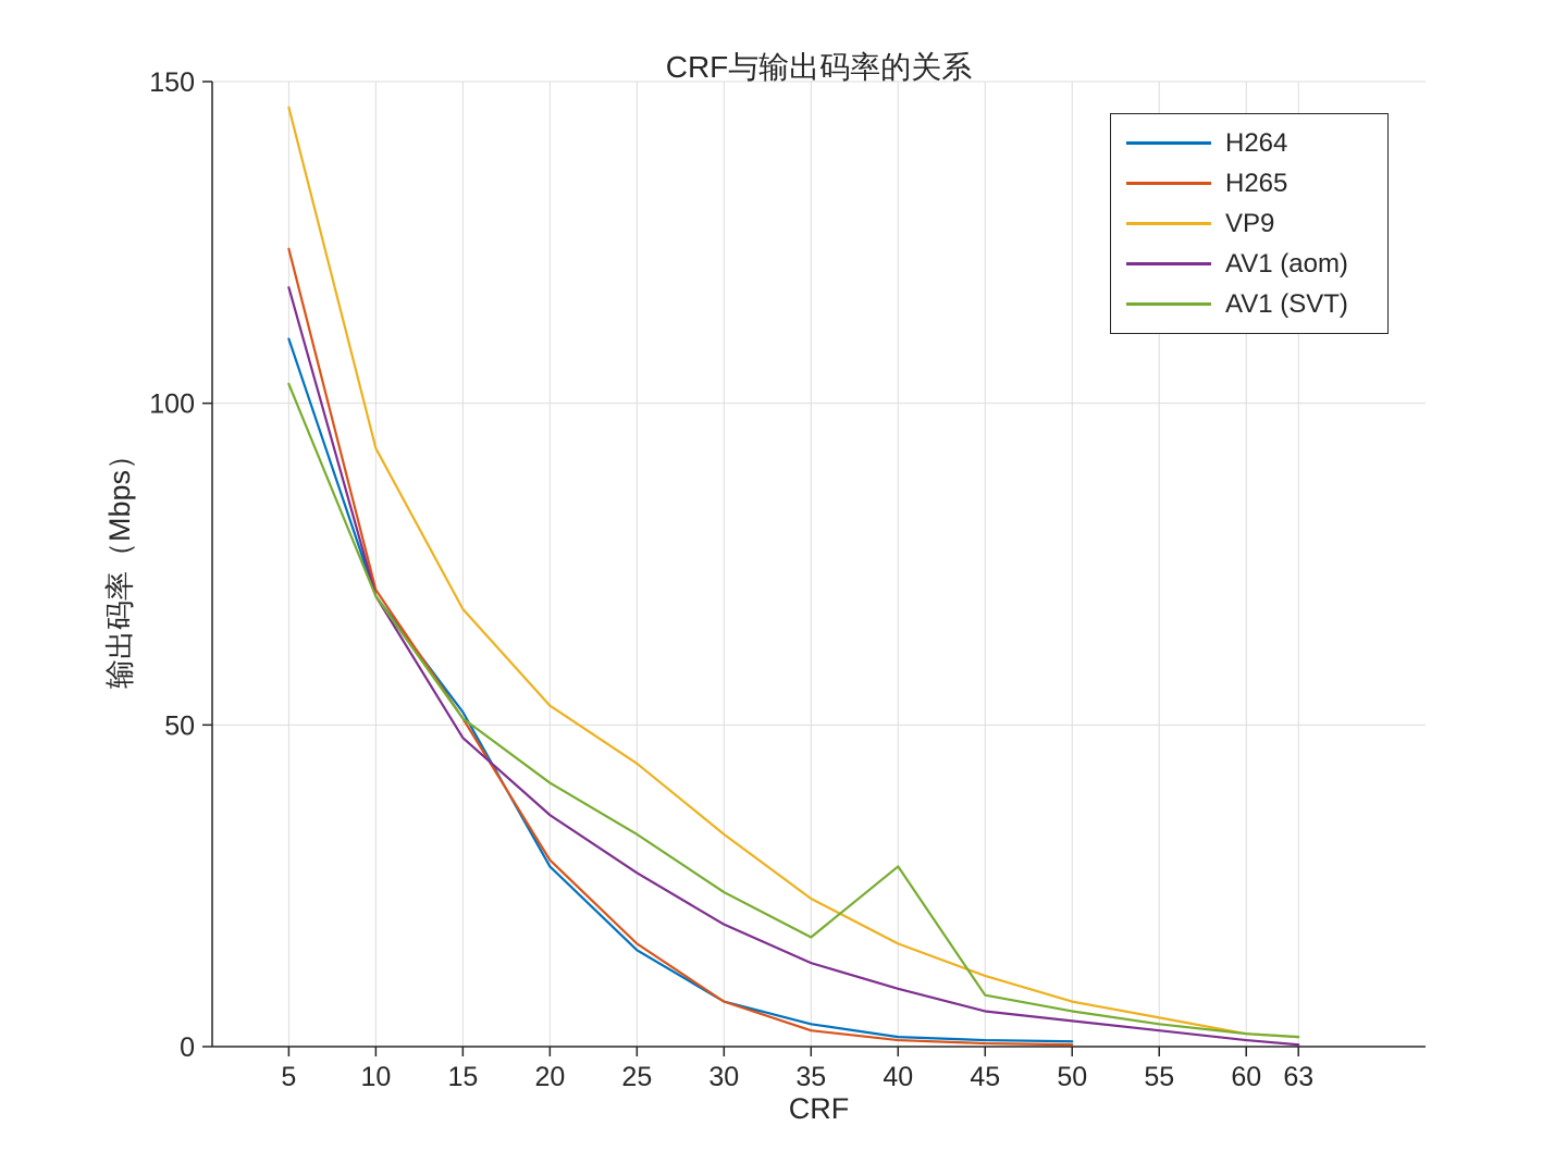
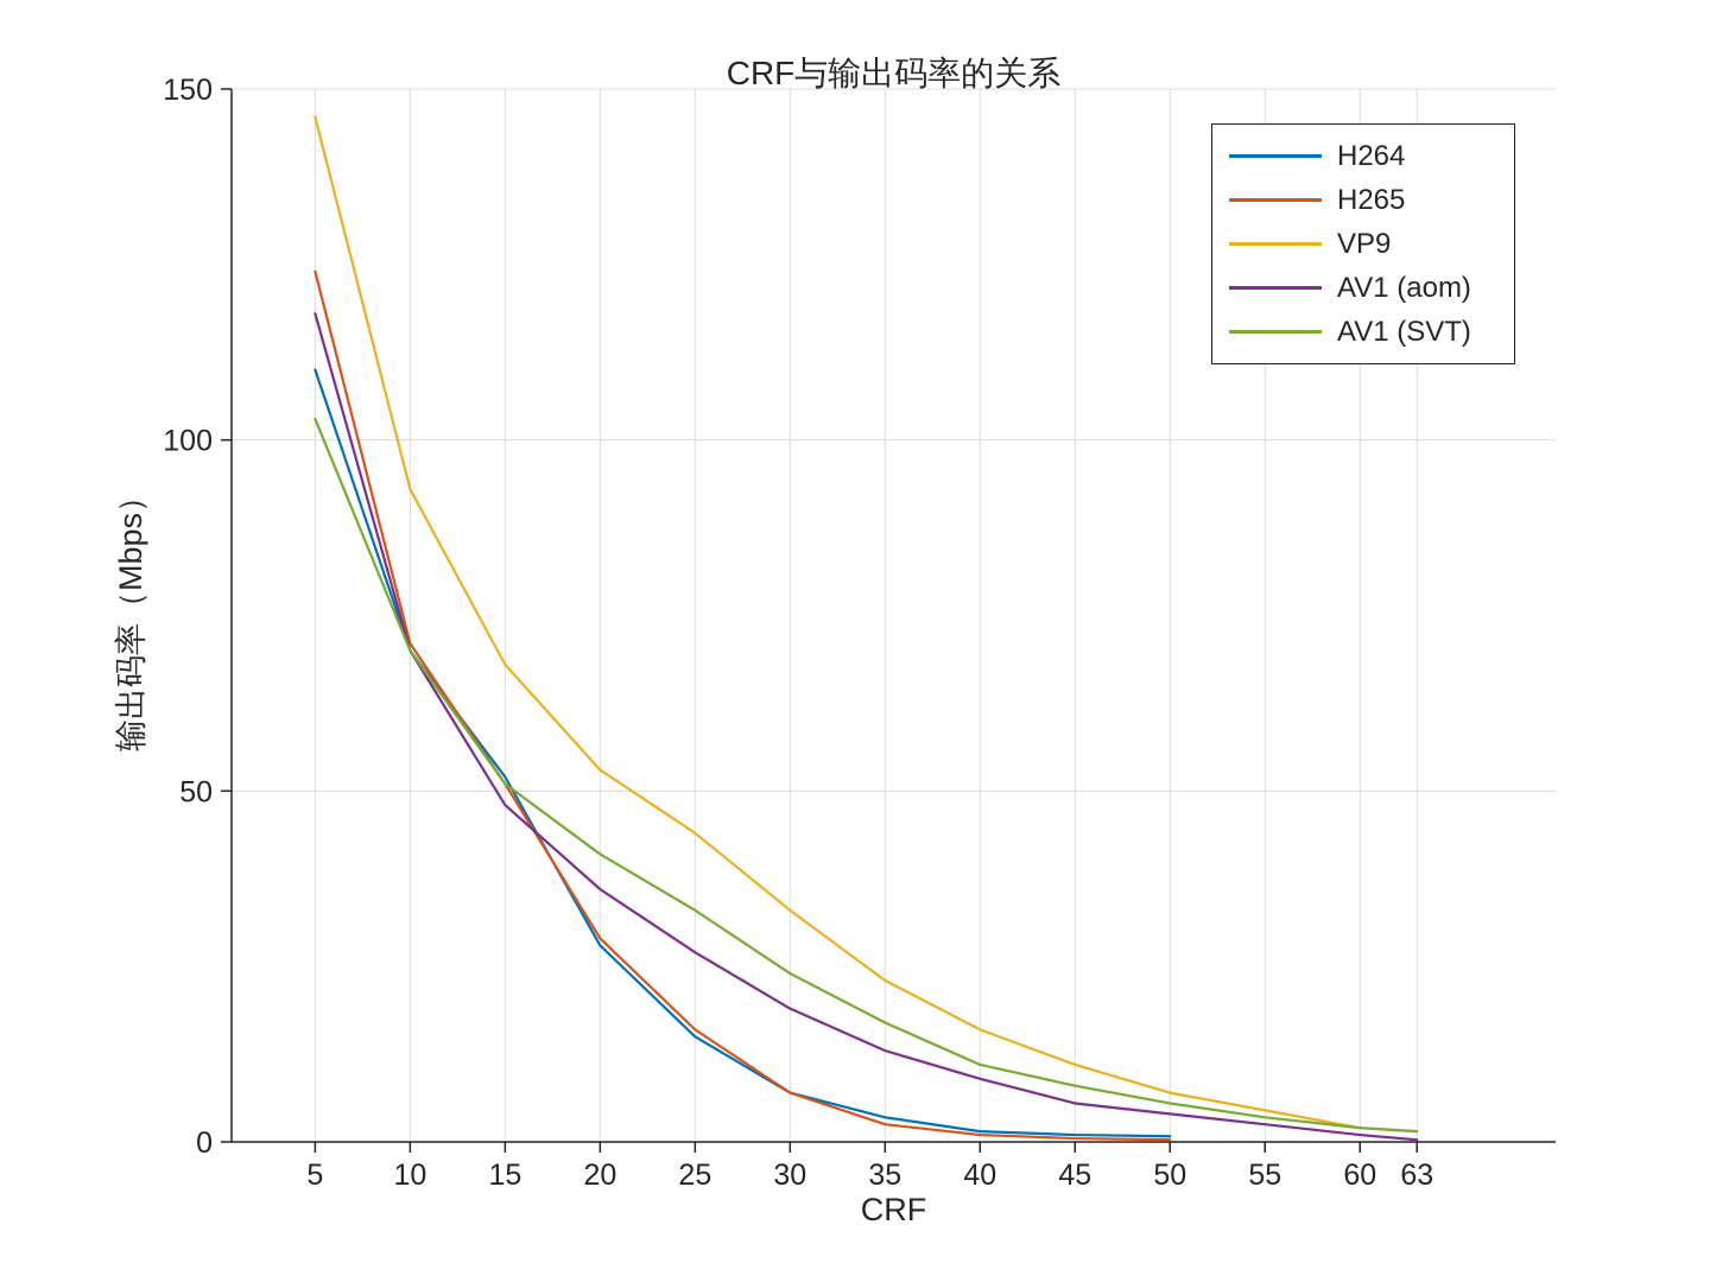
AV1 (SVT)/40: 28 -> 11
